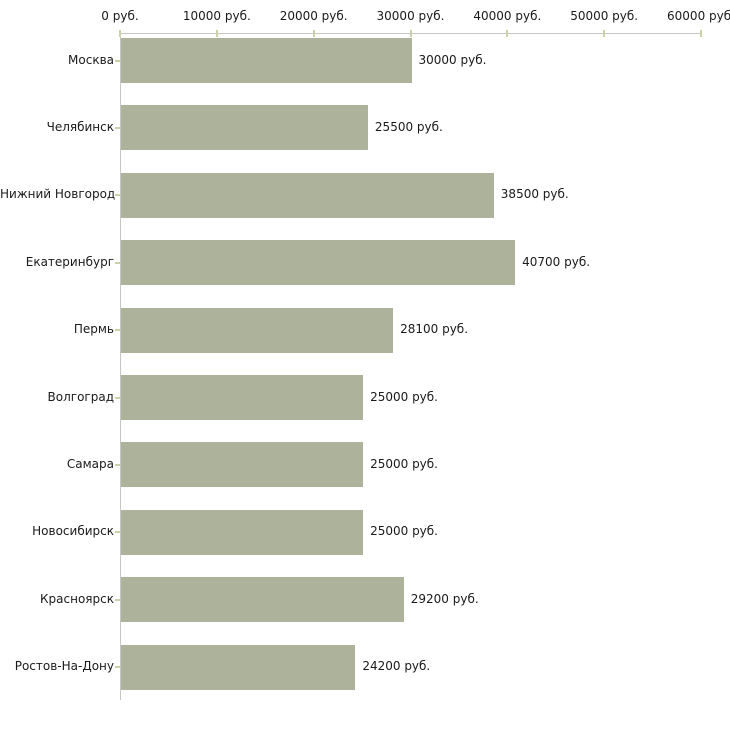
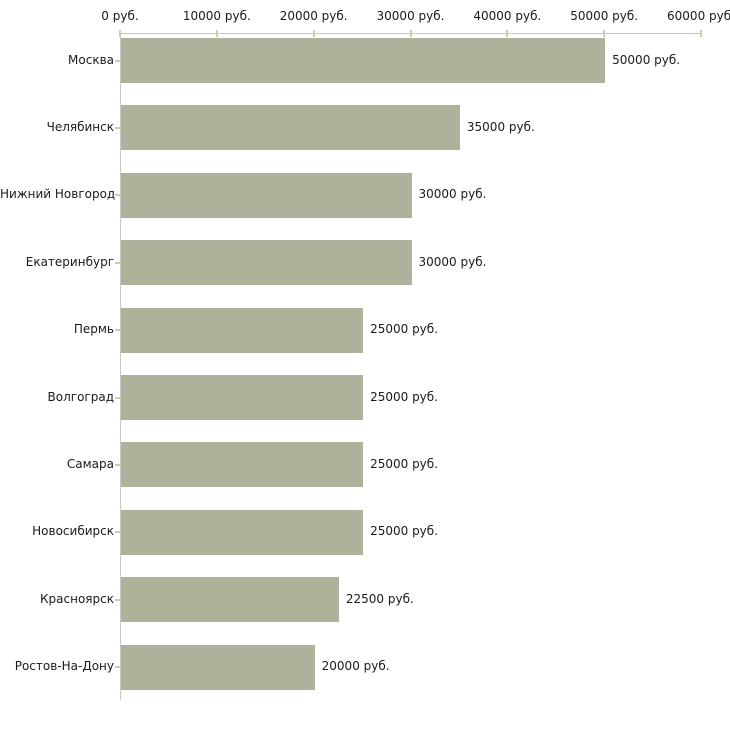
Москва: 30000 -> 50000
Челябинск: 25500 -> 35000
Нижний Новгород: 38500 -> 30000
Екатеринбург: 40700 -> 30000
Пермь: 28100 -> 25000
Красноярск: 29200 -> 22500
Ростов-На-Дону: 24200 -> 20000
